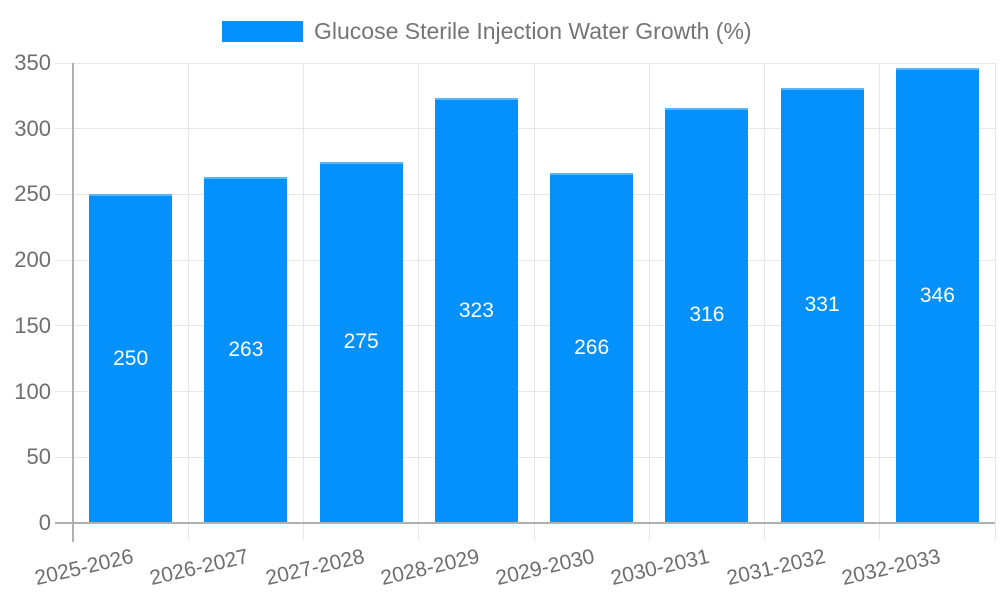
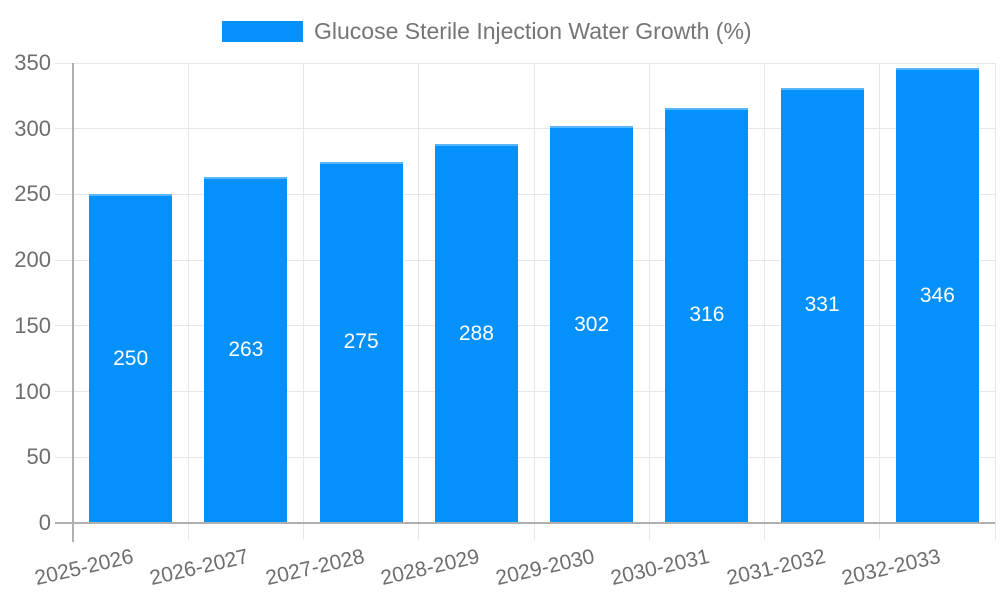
2028-2029: 323 -> 288
2029-2030: 266 -> 302
